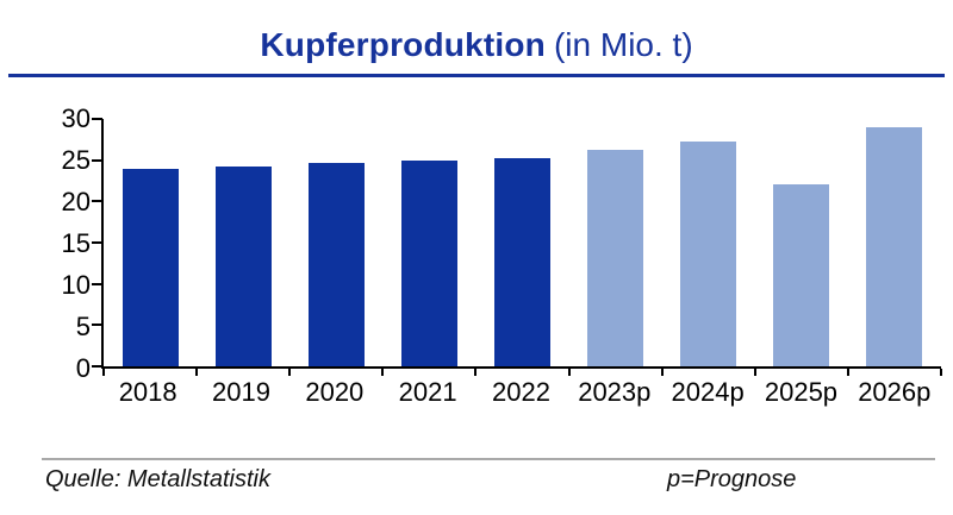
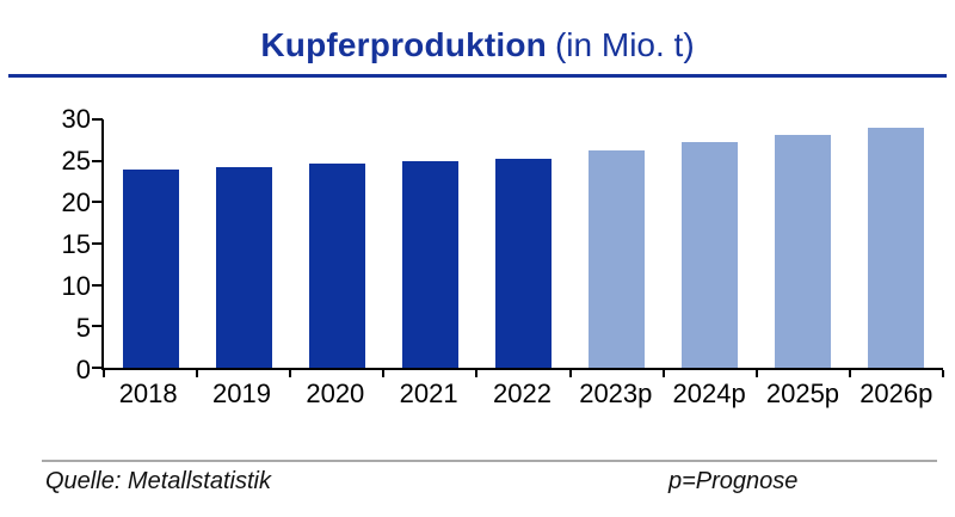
2025p: 22 -> 28
